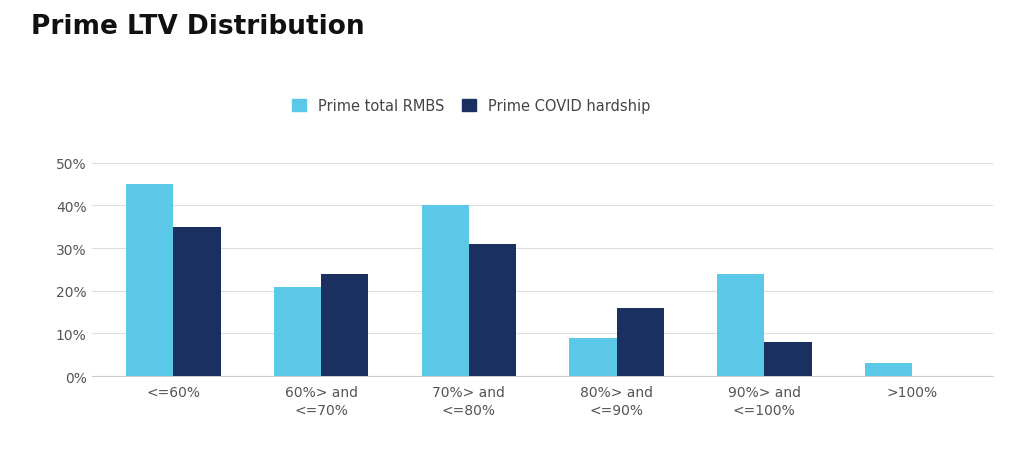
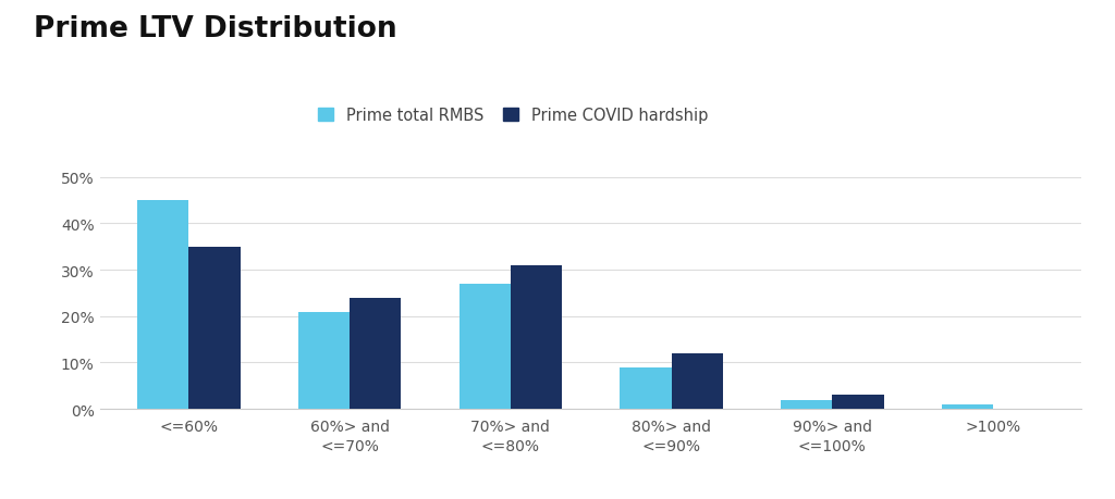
Prime total RMBS/70%> and <=80%: 40% -> 27%
Prime COVID hardship/80%> and <=90%: 16% -> 12%
Prime total RMBS/90%> and <=100%: 24% -> 2%
Prime COVID hardship/90%> and <=100%: 8% -> 3%
Prime total RMBS/>100%: 3% -> 1%
